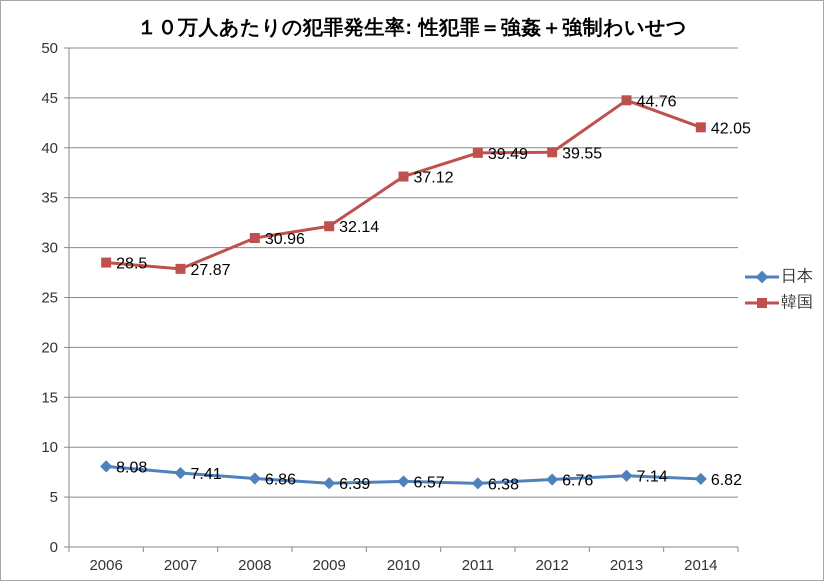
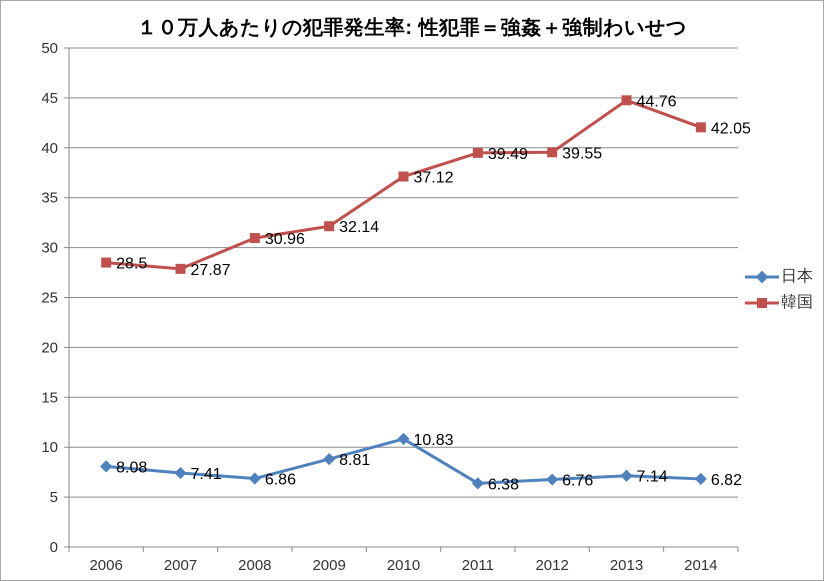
日本/2009: 6.39 -> 8.81
日本/2010: 6.57 -> 10.83
